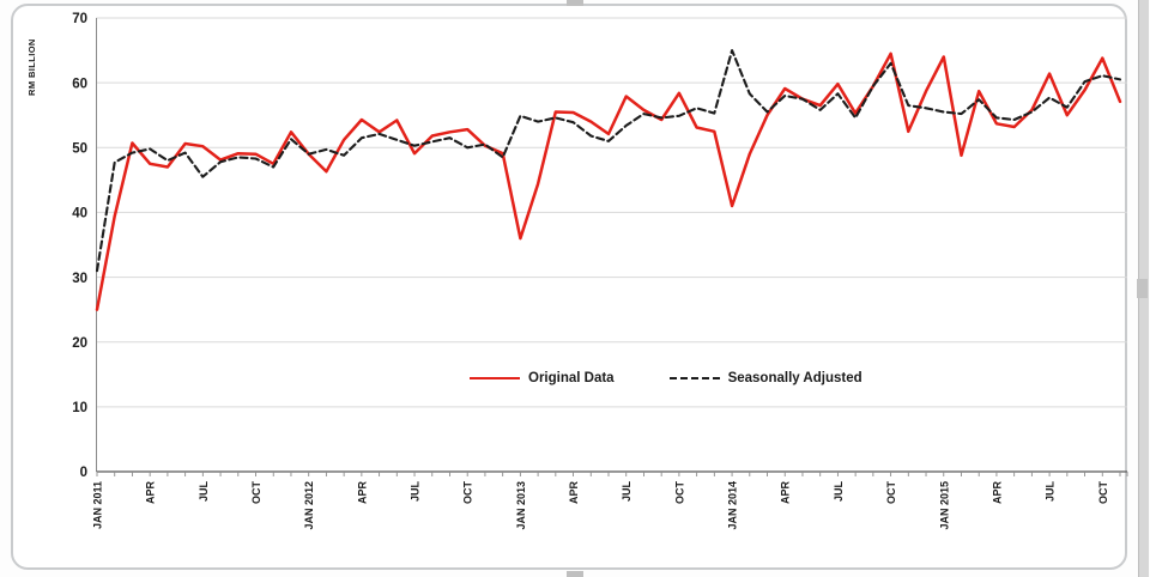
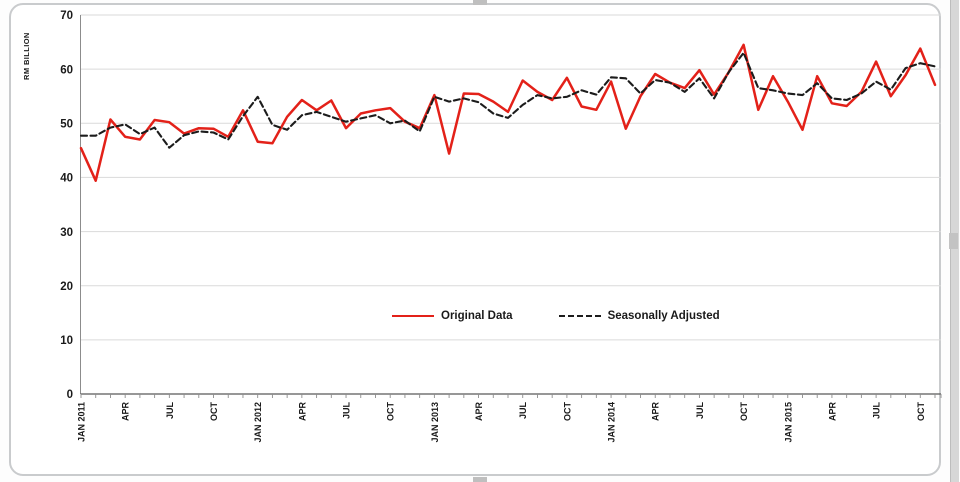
Original Data/JAN 2011: 25 -> 45
Seasonally Adjusted/JAN 2011: 31 -> 48
Original Data/JAN 2012: 49 -> 47
Seasonally Adjusted/JAN 2012: 49 -> 55
Original Data/JAN 2013: 36 -> 55
Original Data/JAN 2014: 41 -> 58
Seasonally Adjusted/JAN 2014: 65 -> 58
Original Data/JAN 2015: 64 -> 54
